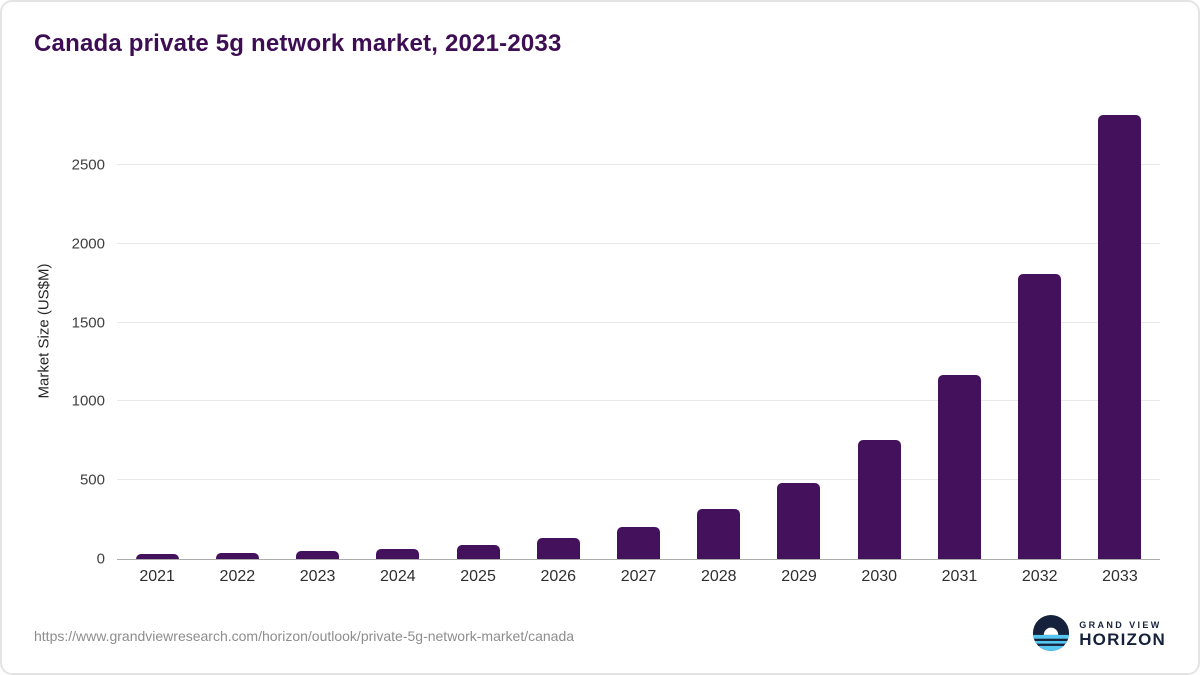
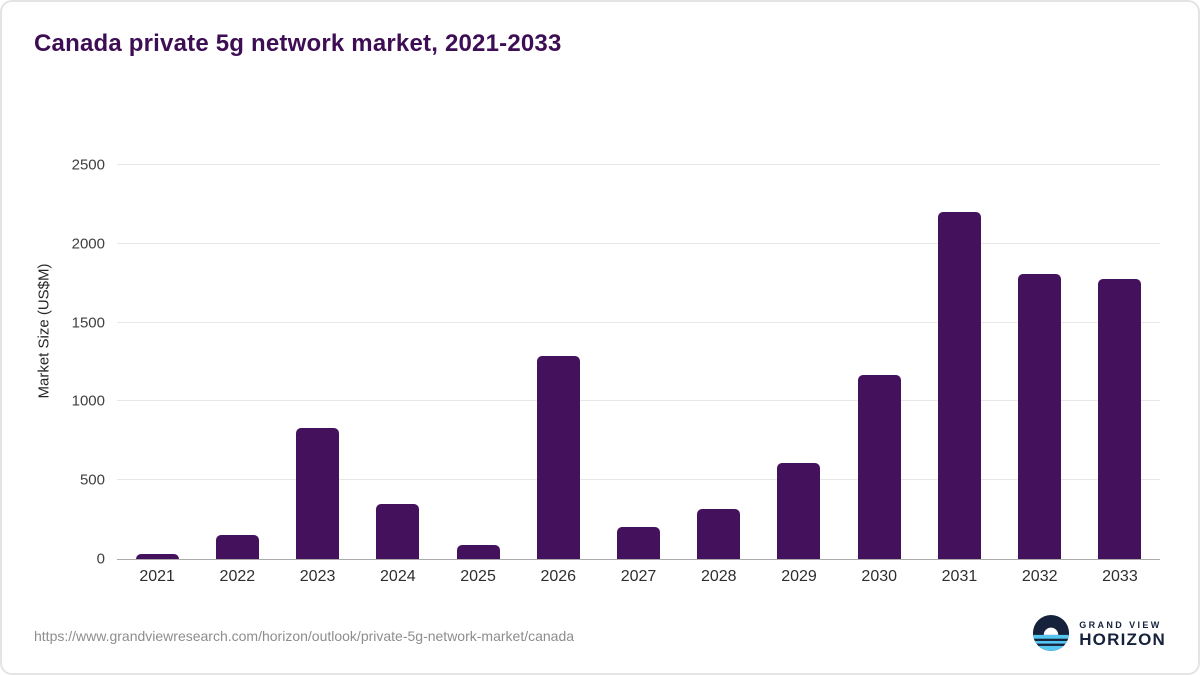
2022: 40 -> 150
2023: 50 -> 830
2024: 60 -> 350
2026: 140 -> 1290
2029: 480 -> 610
2030: 760 -> 1170
2031: 1160 -> 2200
2033: 2820 -> 1780
